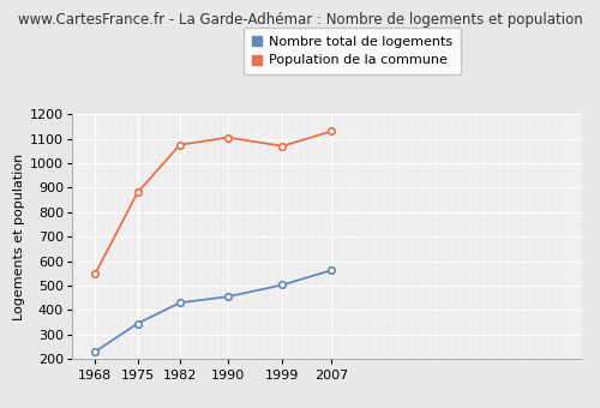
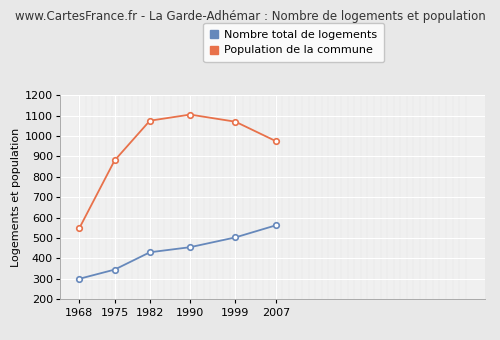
Nombre total de logements/1968: 230 -> 300
Population de la commune/2007: 1130 -> 975
